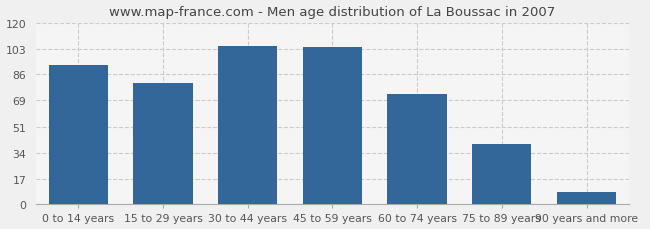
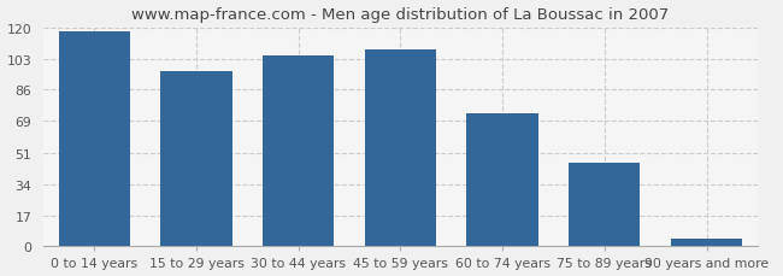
0 to 14 years: 92 -> 118
15 to 29 years: 80 -> 96
45 to 59 years: 104 -> 108
75 to 89 years: 40 -> 46
90 years and more: 8 -> 4
